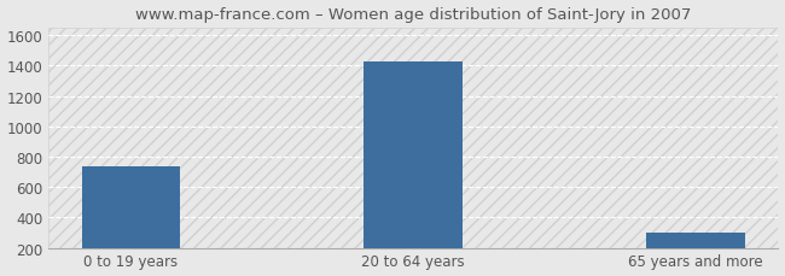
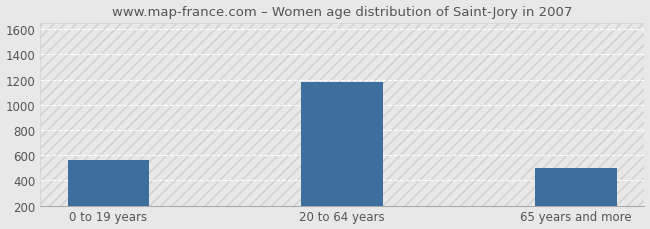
0 to 19 years: 740 -> 560
20 to 64 years: 1430 -> 1180
65 years and more: 300 -> 500
